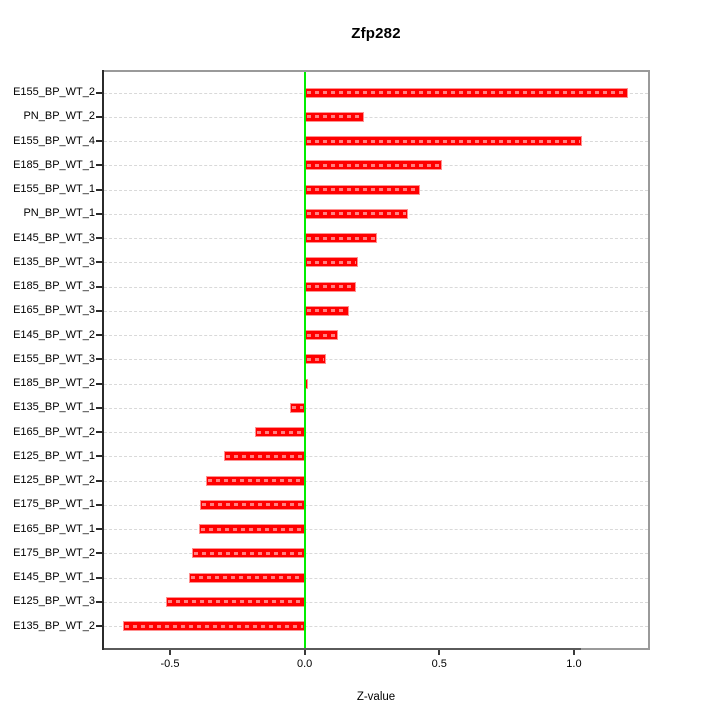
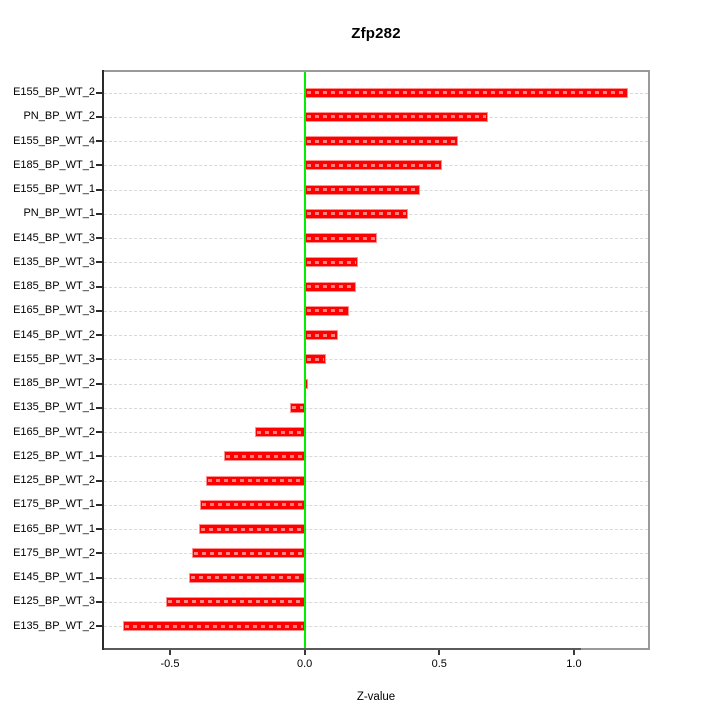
PN_BP_WT_2: 0.22 -> 0.68
E155_BP_WT_4: 1.03 -> 0.57
